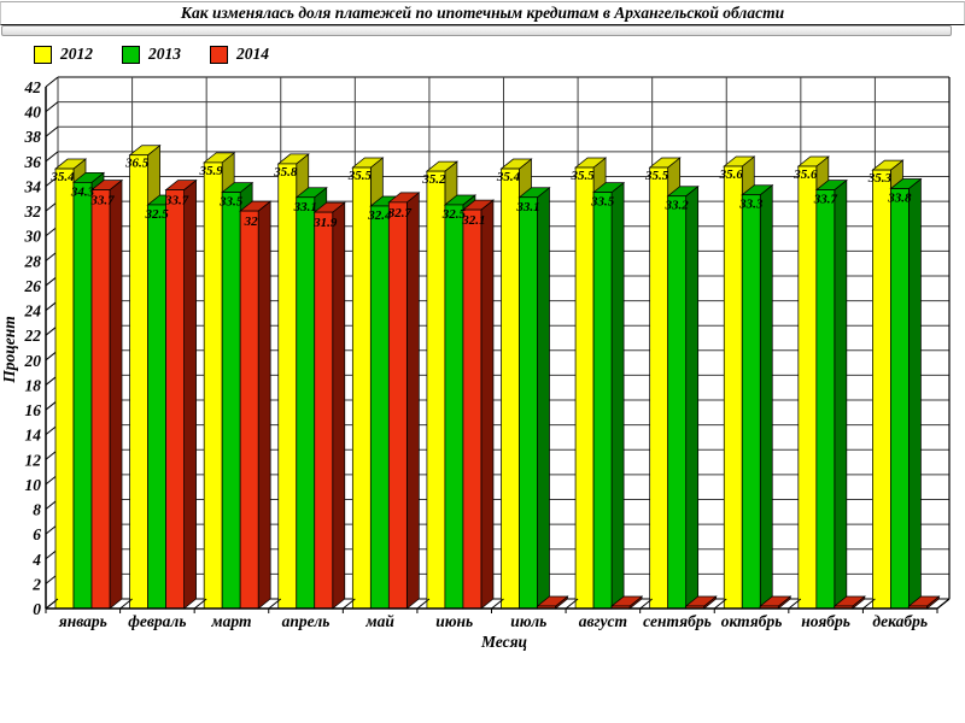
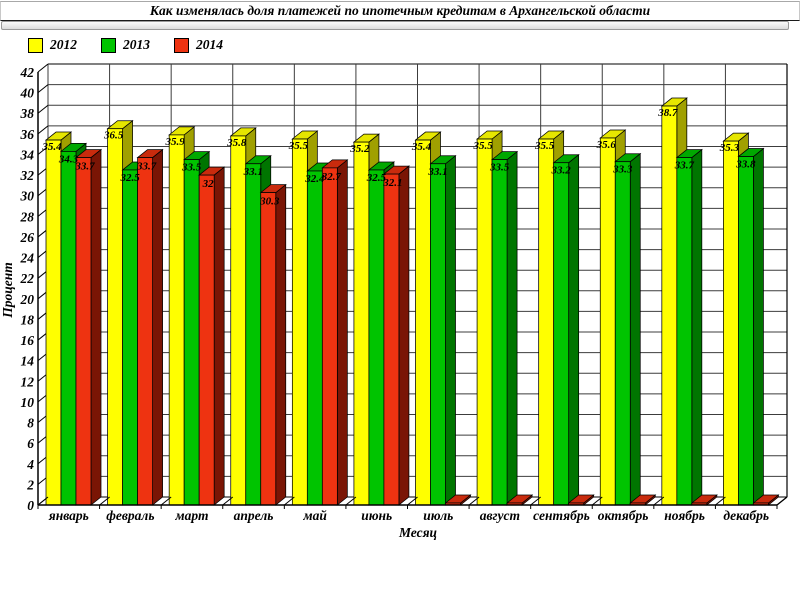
2014/апрель: 31.9 -> 30.3
2012/ноябрь: 35.6 -> 38.7
